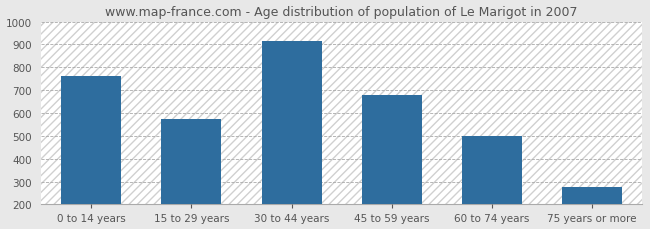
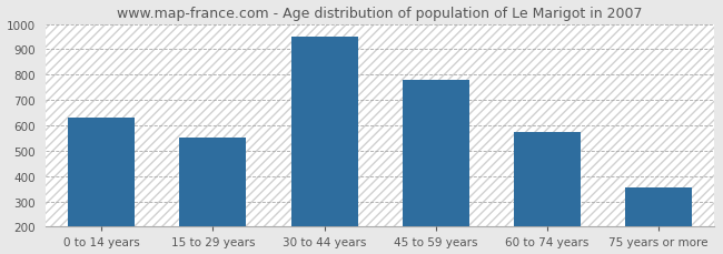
0 to 14 years: 760 -> 630
15 to 29 years: 575 -> 550
30 to 44 years: 915 -> 950
45 to 59 years: 680 -> 780
60 to 74 years: 500 -> 575
75 years or more: 278 -> 355
